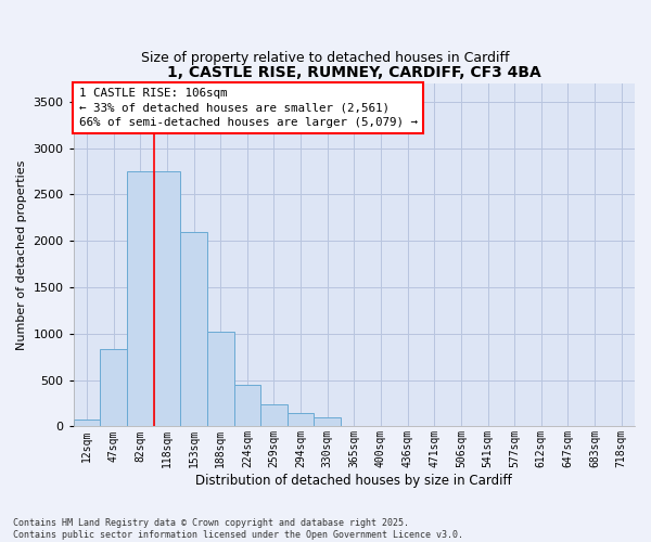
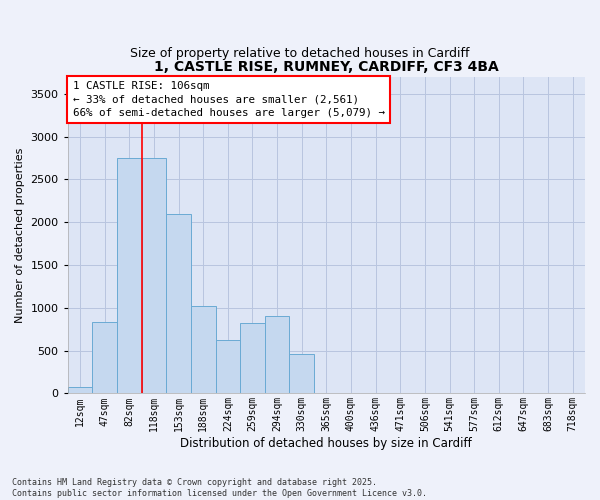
224sqm: 450 -> 620
259sqm: 240 -> 820
294sqm: 150 -> 900
330sqm: 100 -> 460
